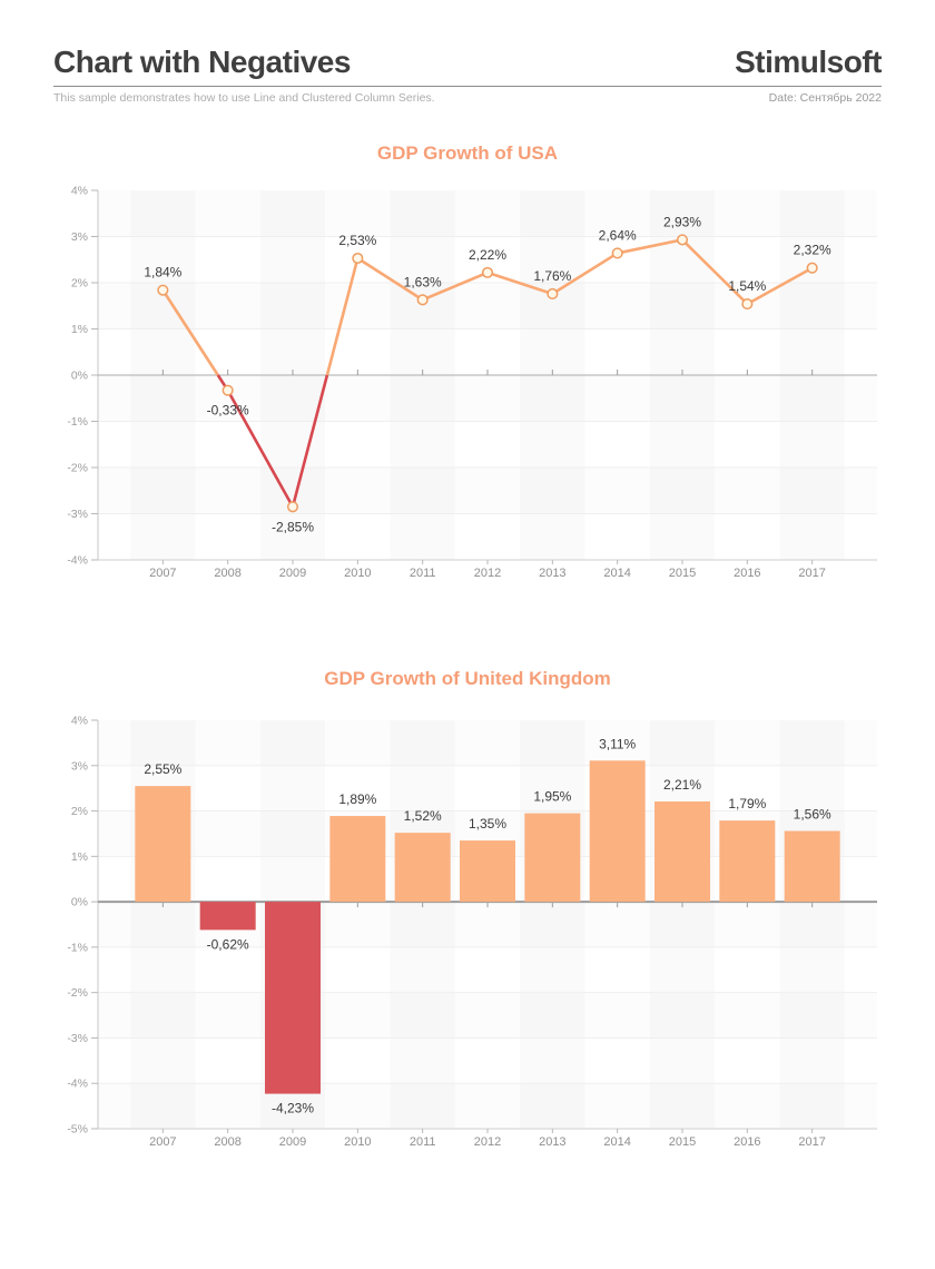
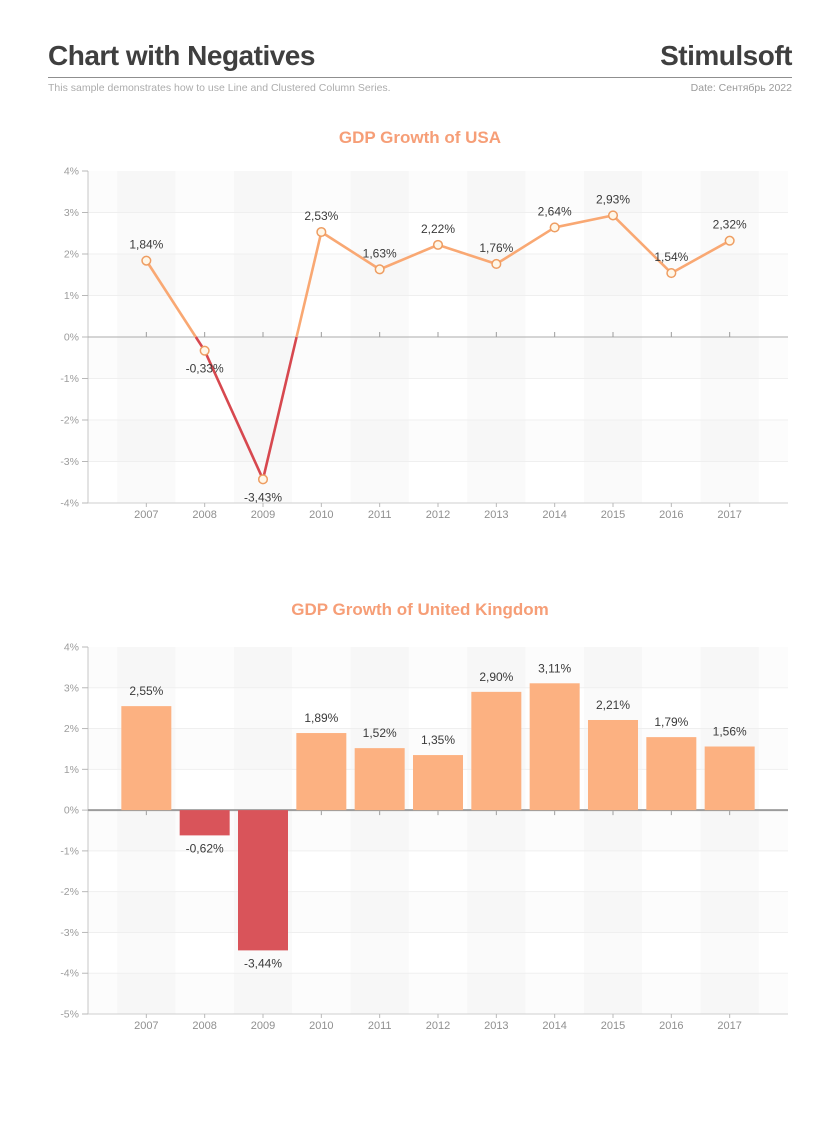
GDP Growth of USA/2009: -2,85% -> -3,43%
GDP Growth of United Kingdom/2009: -4,23% -> -3,44%
GDP Growth of United Kingdom/2013: 1,95% -> 2,90%
